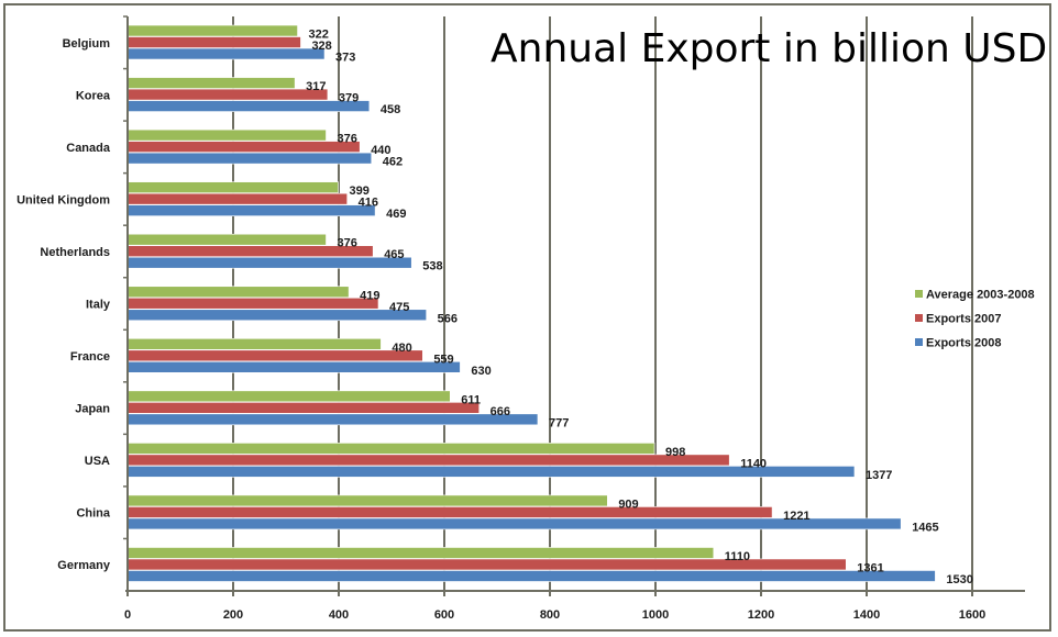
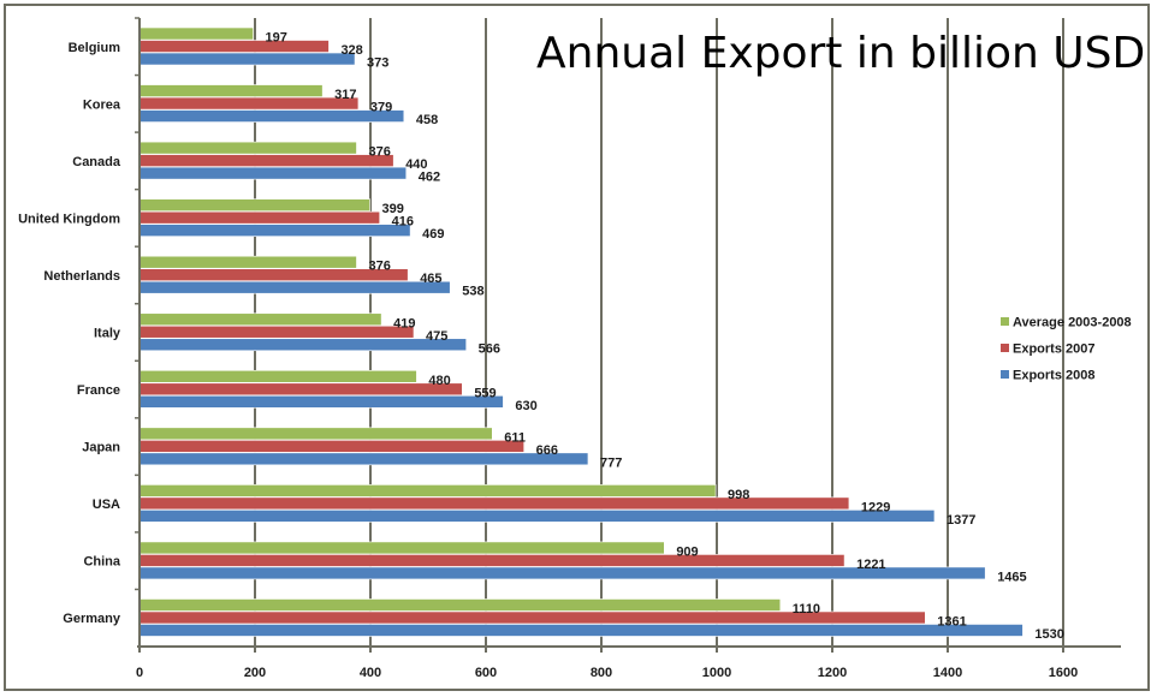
Average 2003-2008/Belgium: 322 -> 197
Exports 2007/USA: 1140 -> 1229
